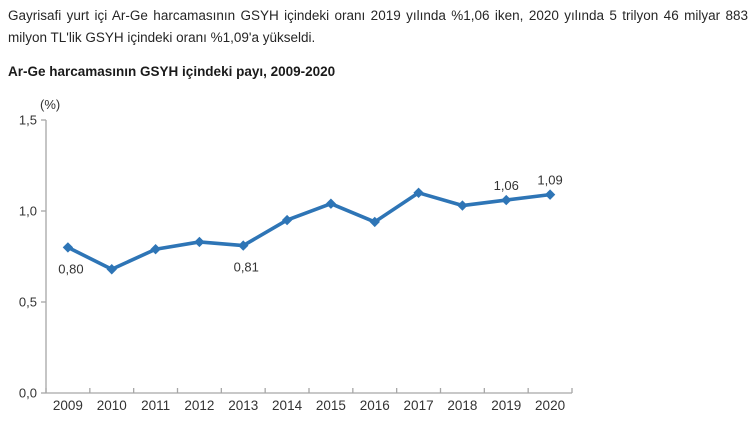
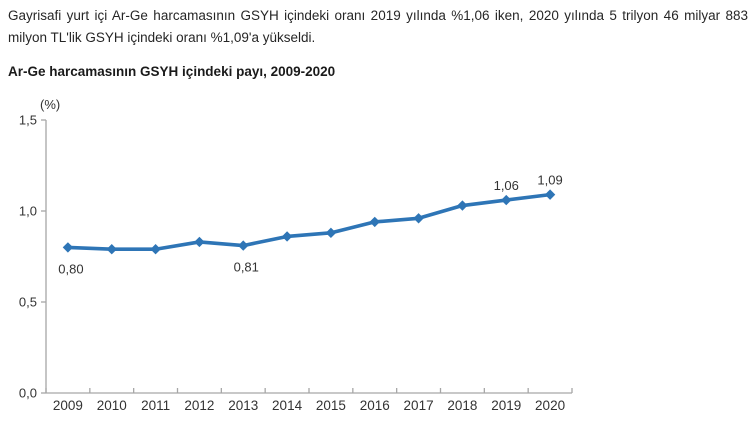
2010: 0,68 -> 0,79
2014: 0,95 -> 0,86
2015: 1,04 -> 0,88
2017: 1,10 -> 0,96
